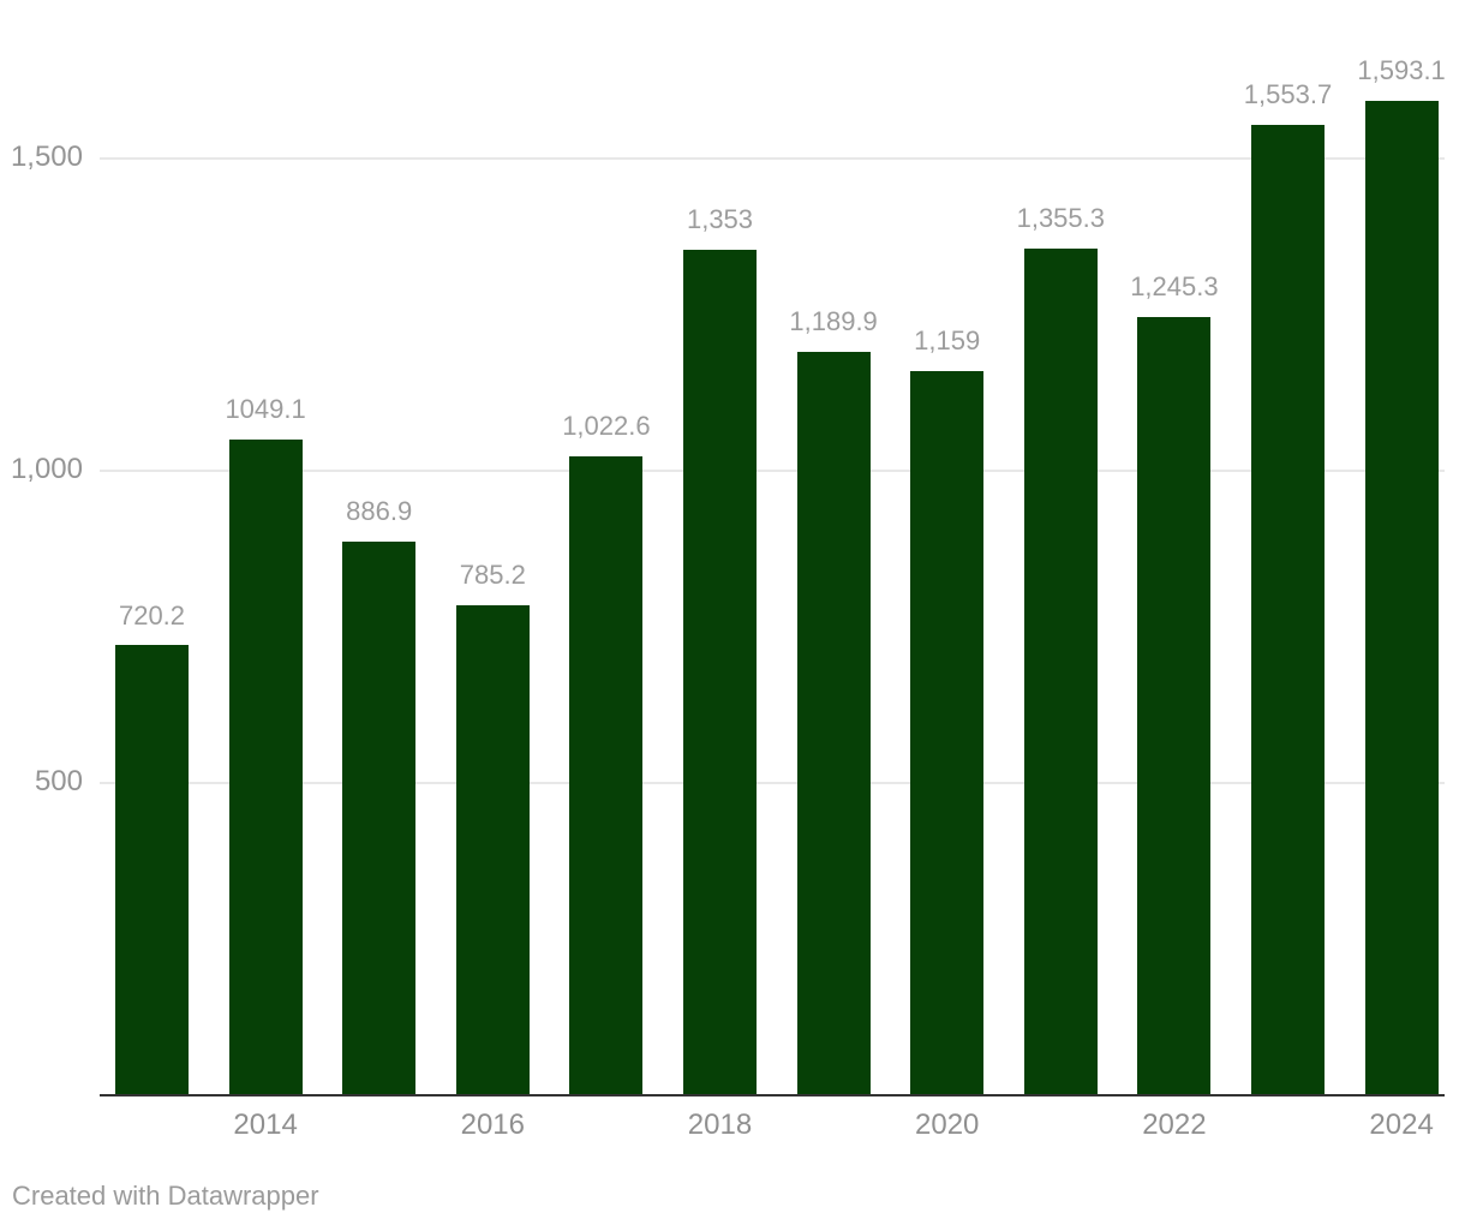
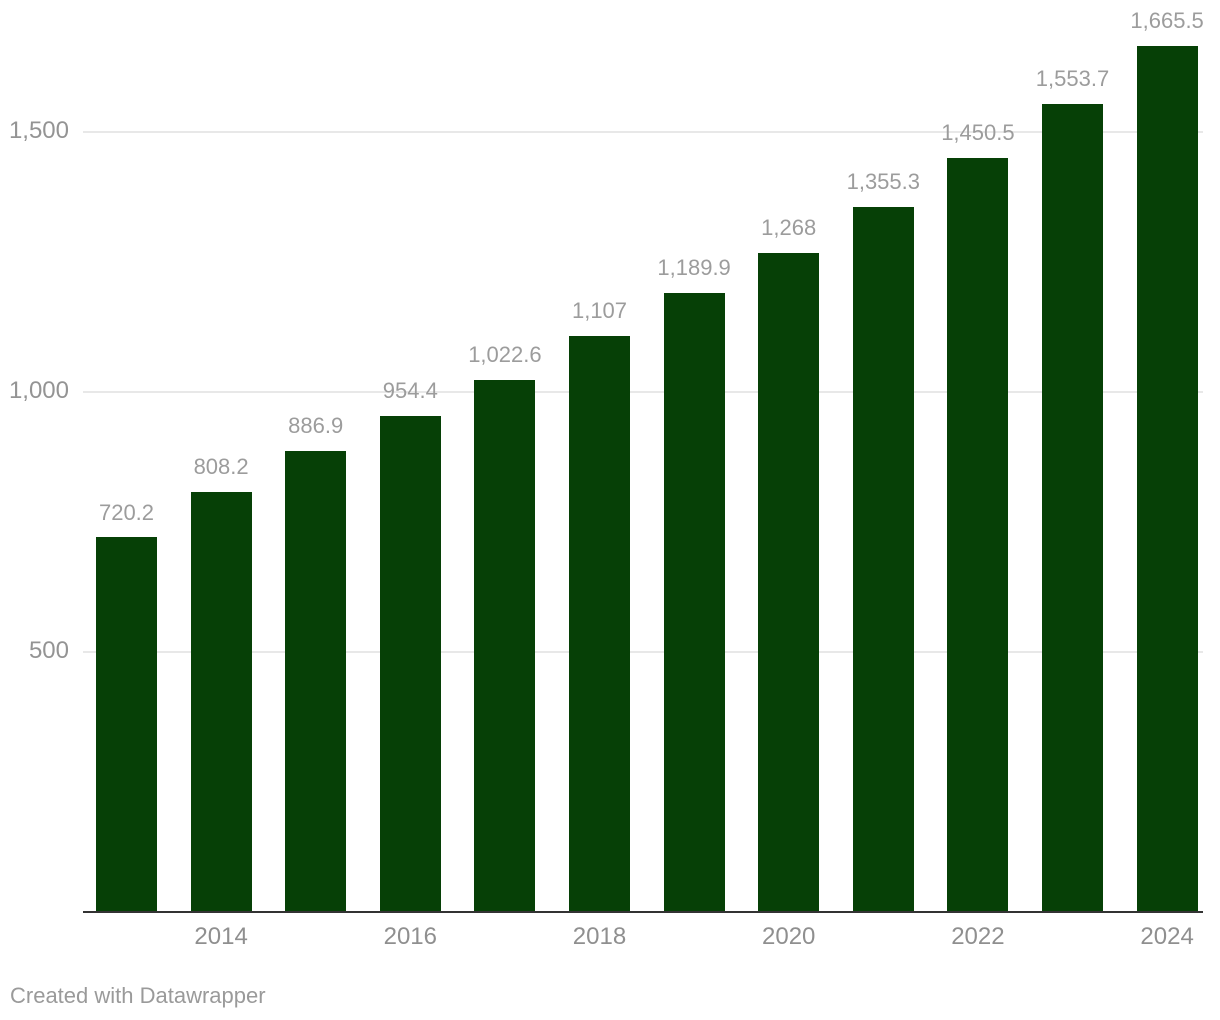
2014: 1049.1 -> 808.2
2016: 785.2 -> 954.4
2018: 1,353 -> 1,107
2020: 1,159 -> 1,268
2022: 1,245.3 -> 1,450.5
2024: 1,593.1 -> 1,665.5
